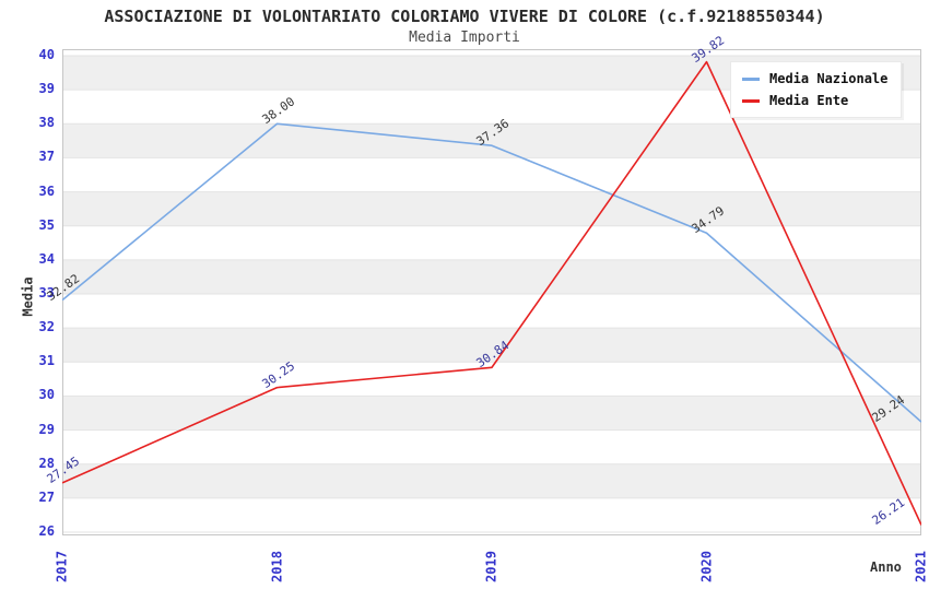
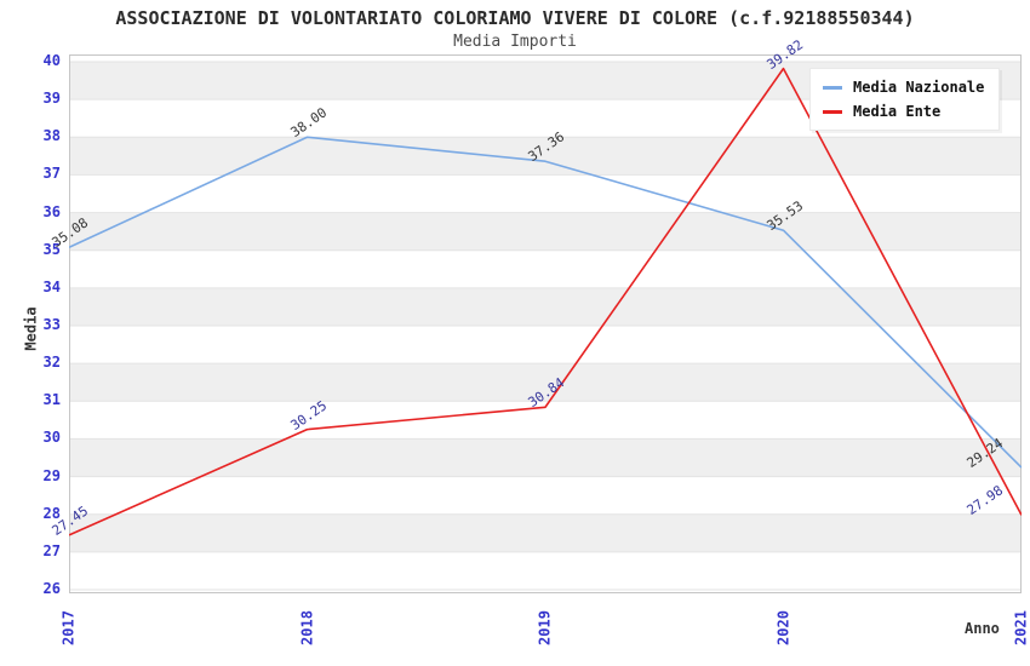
Media Nazionale/2017: 32.82 -> 35.08
Media Nazionale/2020: 34.79 -> 35.53
Media Ente/2021: 26.21 -> 27.98
